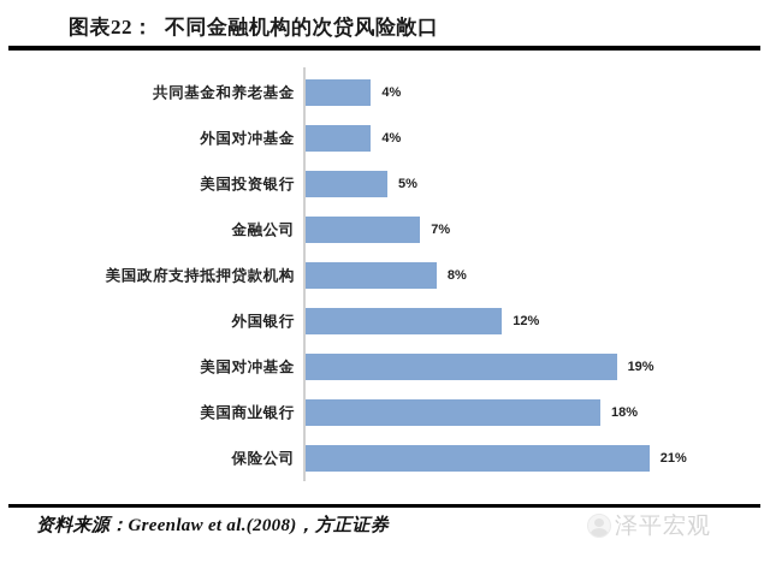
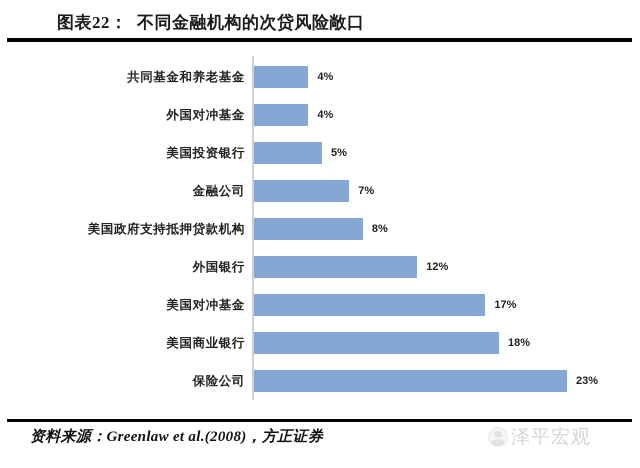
美国对冲基金: 19% -> 17%
保险公司: 21% -> 23%
